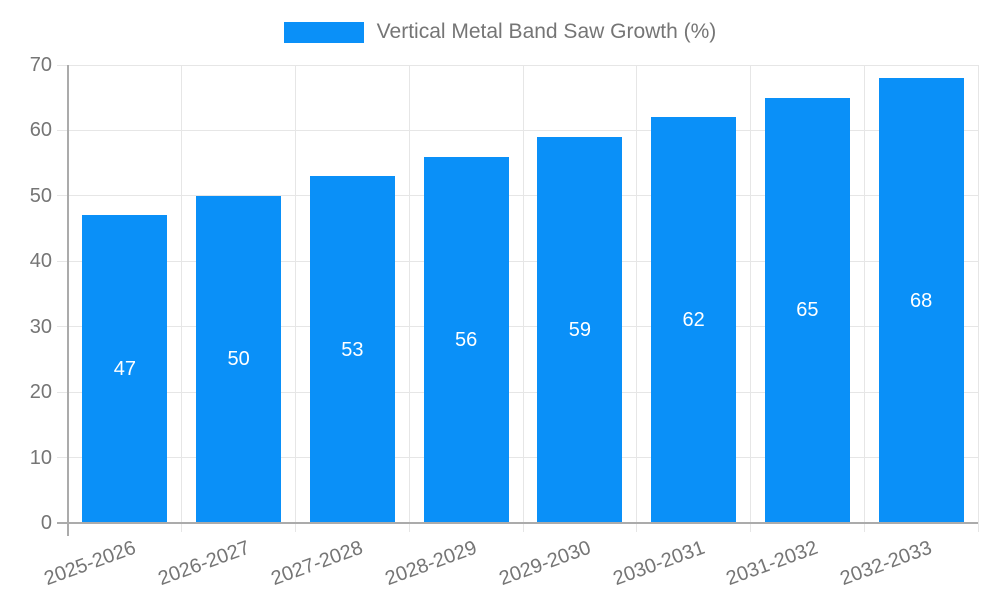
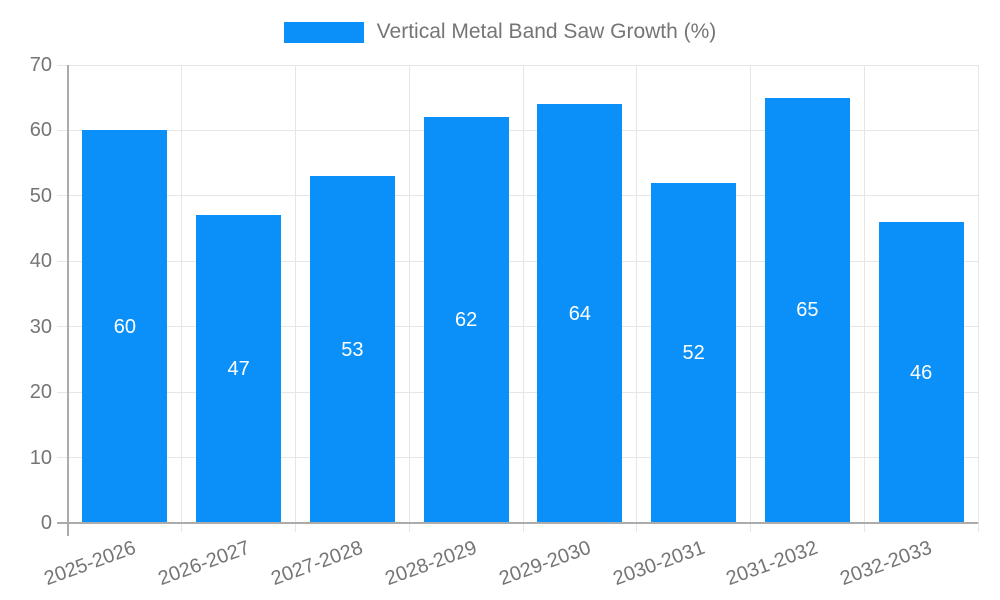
2025-2026: 47 -> 60
2026-2027: 50 -> 47
2028-2029: 56 -> 62
2029-2030: 59 -> 64
2030-2031: 62 -> 52
2032-2033: 68 -> 46
